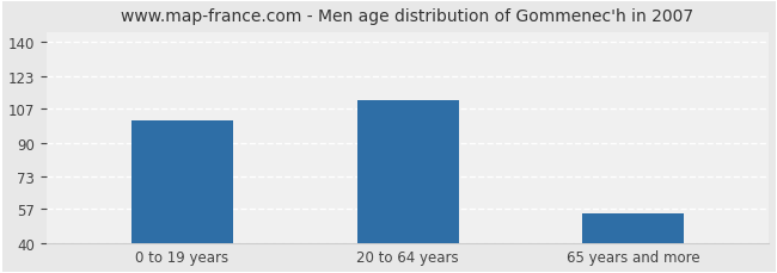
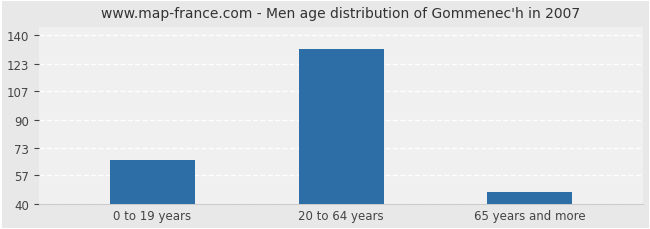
0 to 19 years: 101 -> 66
20 to 64 years: 111 -> 132
65 years and more: 55 -> 47
